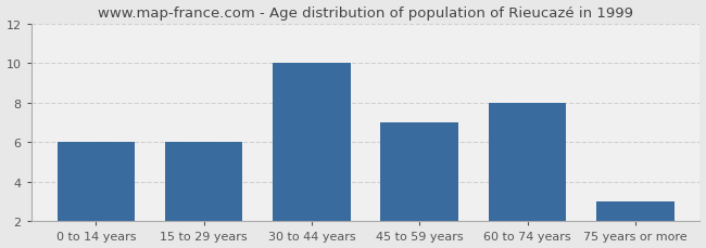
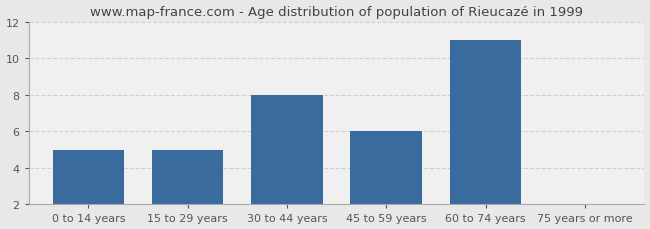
0 to 14 years: 6 -> 5
15 to 29 years: 6 -> 5
30 to 44 years: 10 -> 8
45 to 59 years: 7 -> 6
60 to 74 years: 8 -> 11
75 years or more: 3 -> 2
